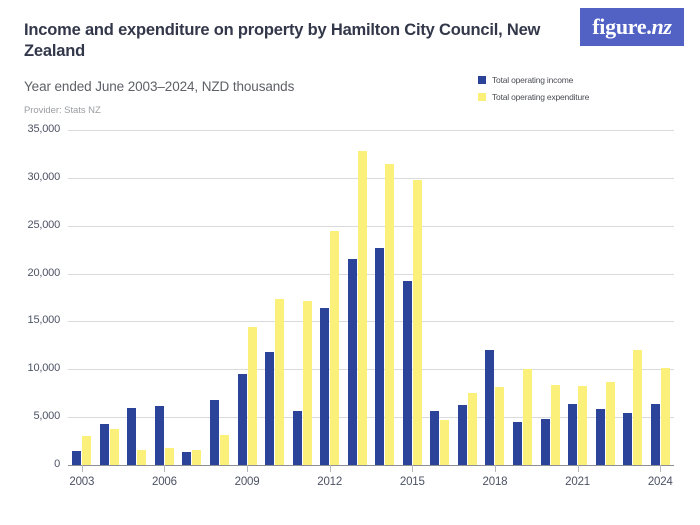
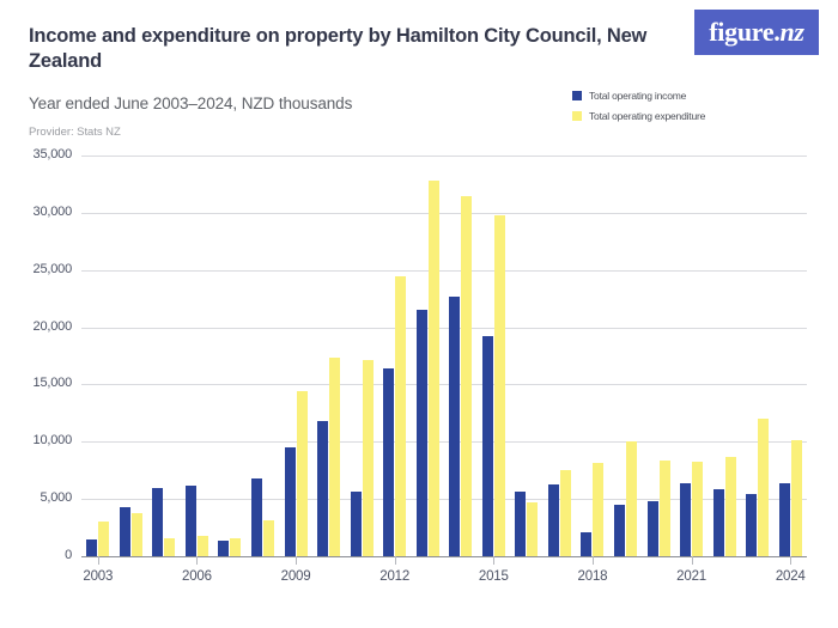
Total operating income/2018: 12000 -> 2000
